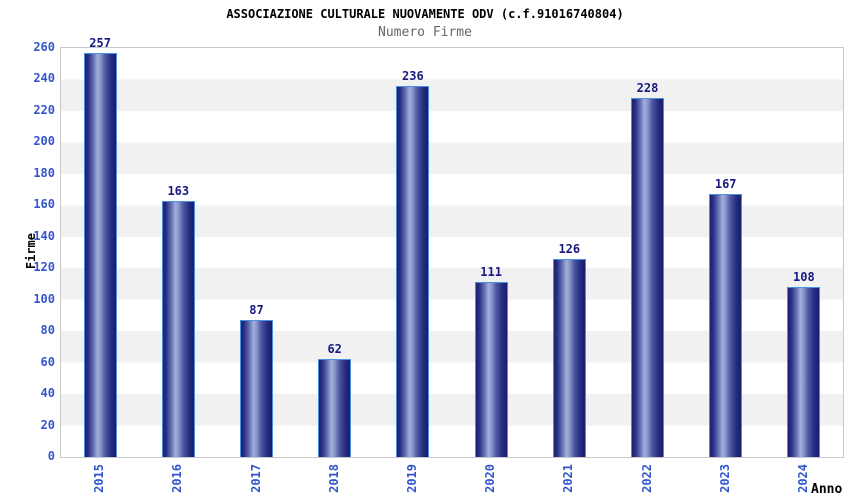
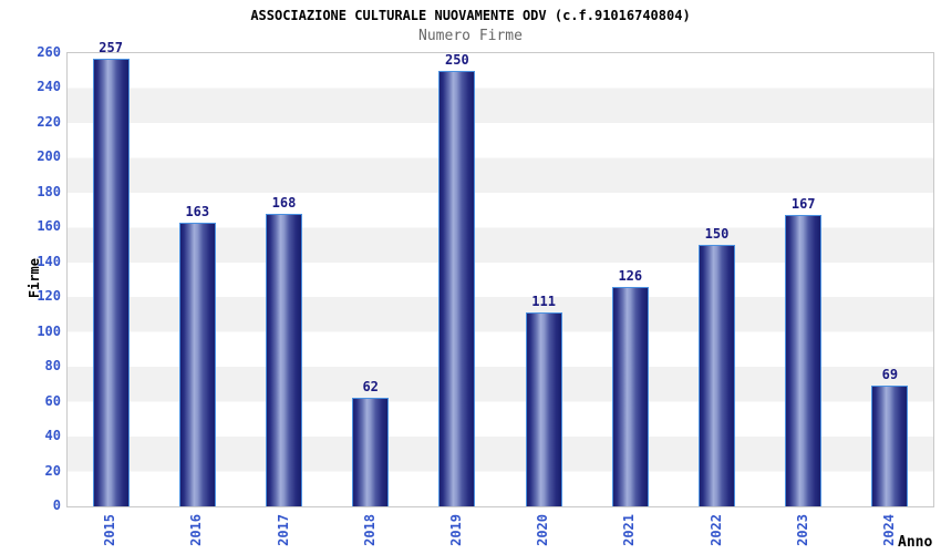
2017: 87 -> 168
2019: 236 -> 250
2022: 228 -> 150
2024: 108 -> 69
